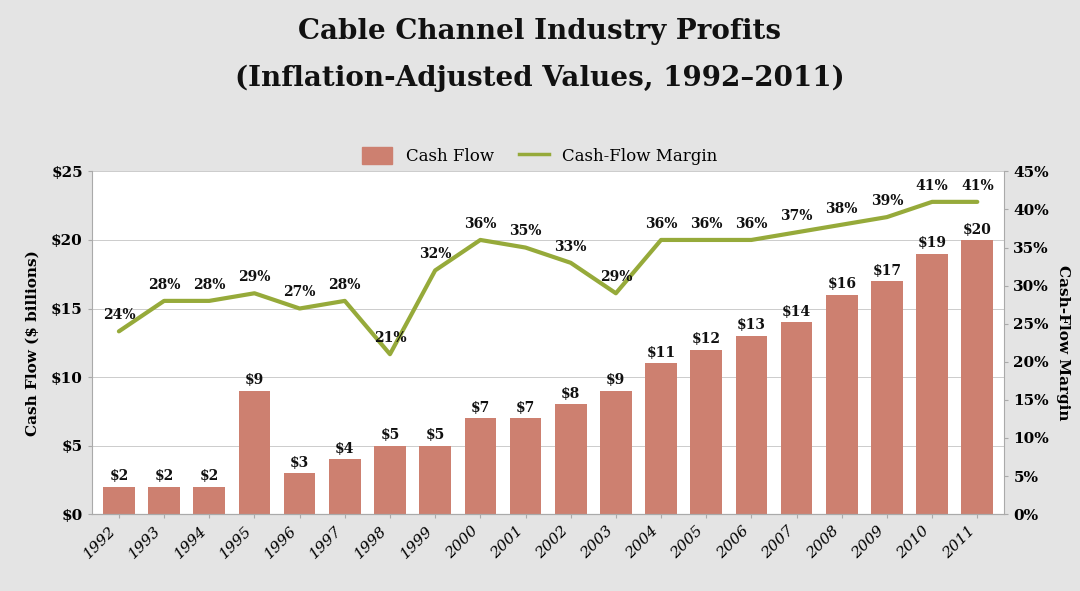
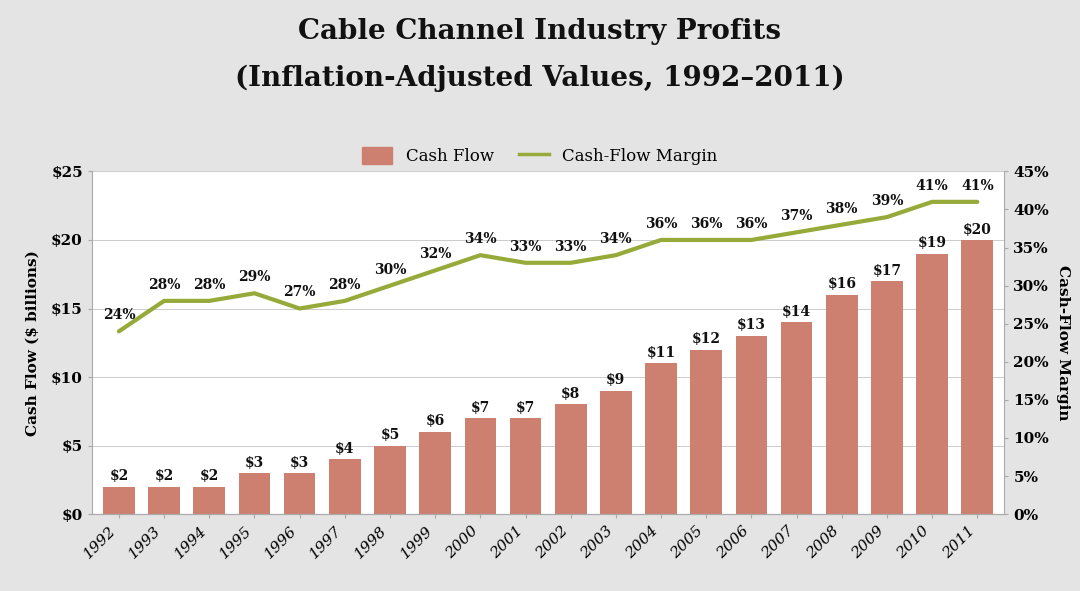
Cash Flow/1995: $9 -> $3
Cash-Flow Margin/1998: 21% -> 30%
Cash Flow/1999: $5 -> $6
Cash-Flow Margin/2000: 36% -> 34%
Cash-Flow Margin/2001: 35% -> 33%
Cash-Flow Margin/2003: 29% -> 34%
